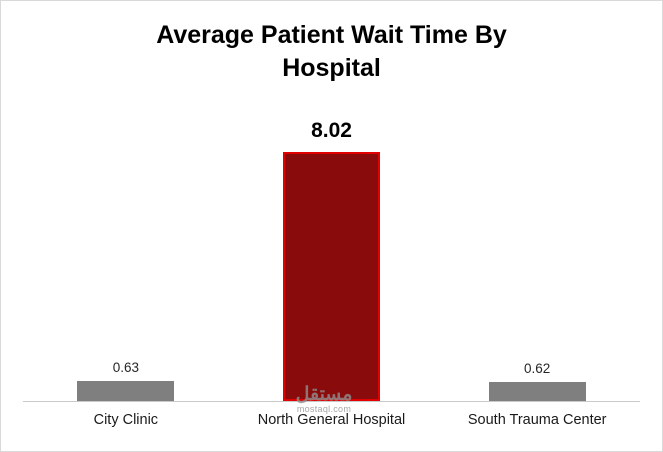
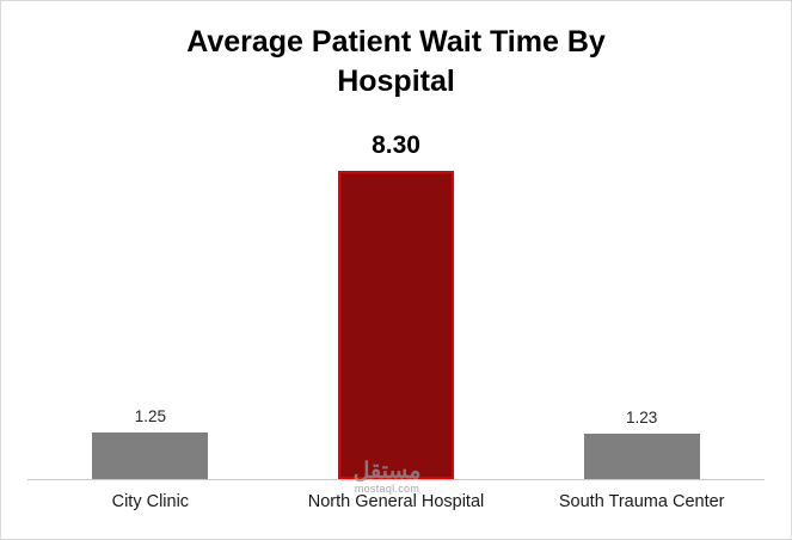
City Clinic: 0.63 -> 1.25
North General Hospital: 8.02 -> 8.30
South Trauma Center: 0.62 -> 1.23
